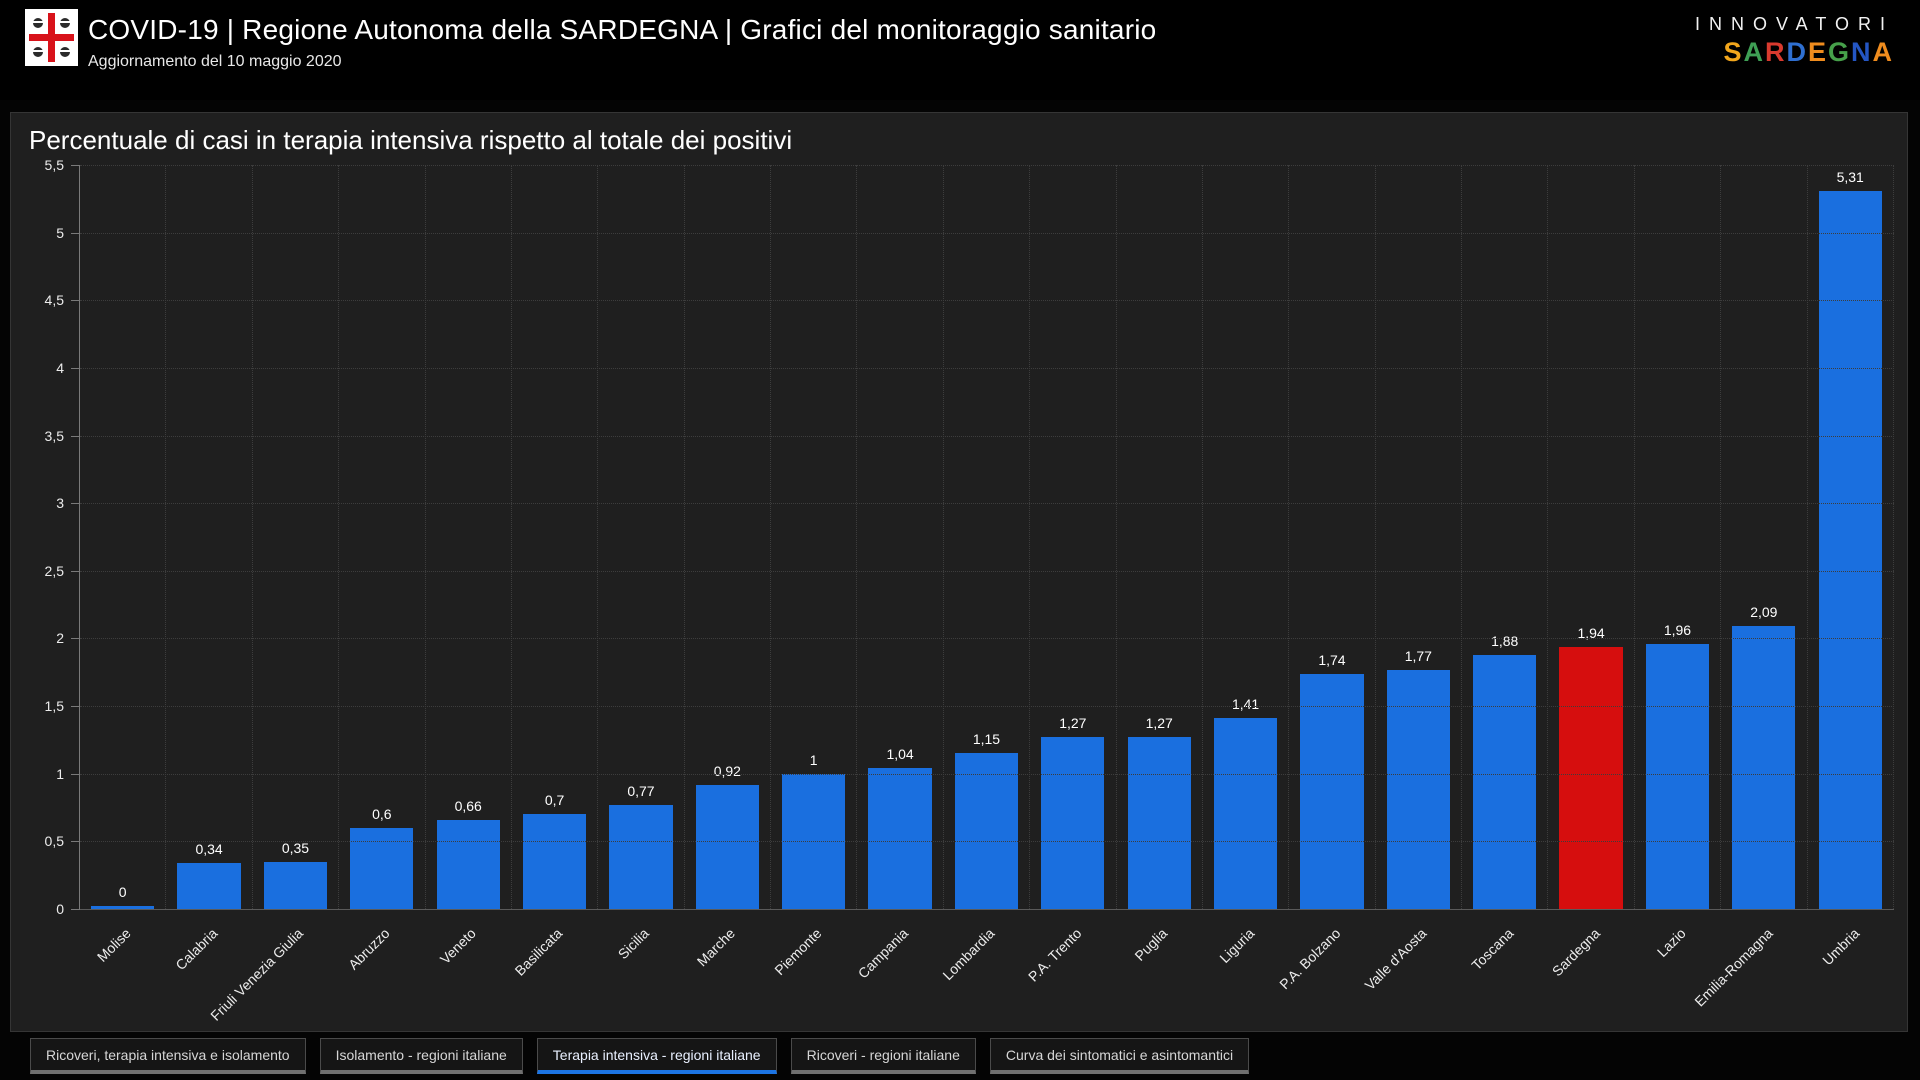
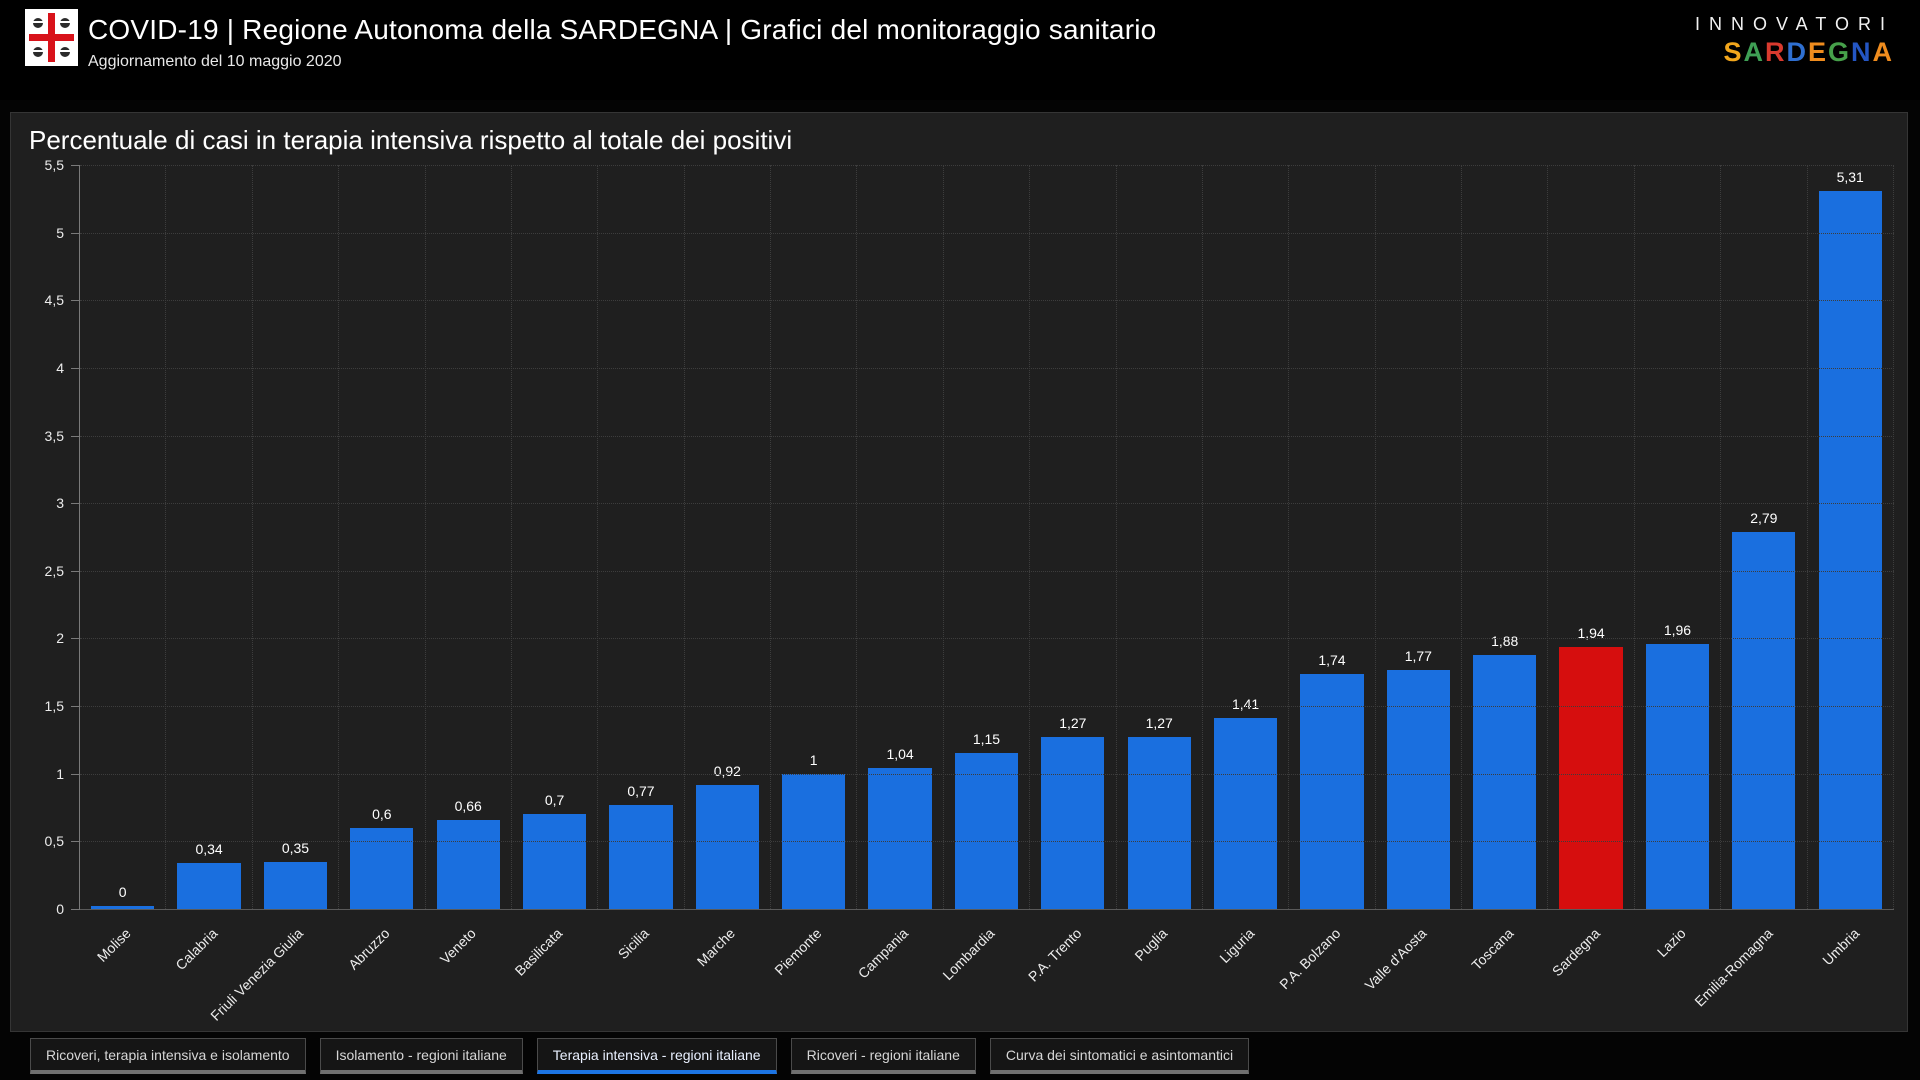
Emilia-Romagna: 2,09 -> 2,79
